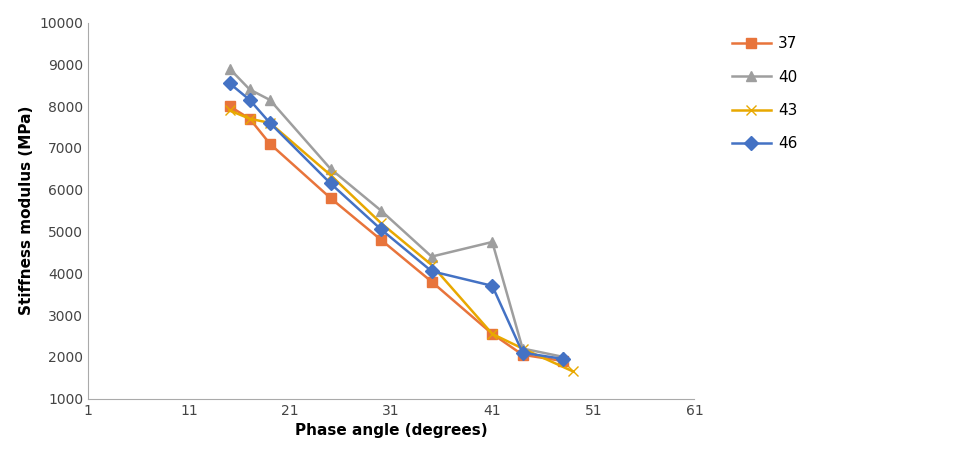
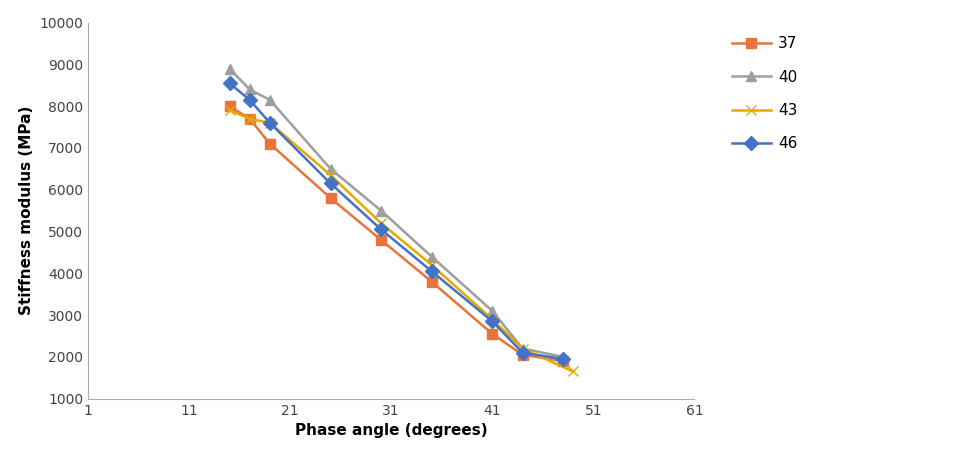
40/41: 4750 -> 3100
43/41: 2550 -> 2900
46/41: 3700 -> 2850
